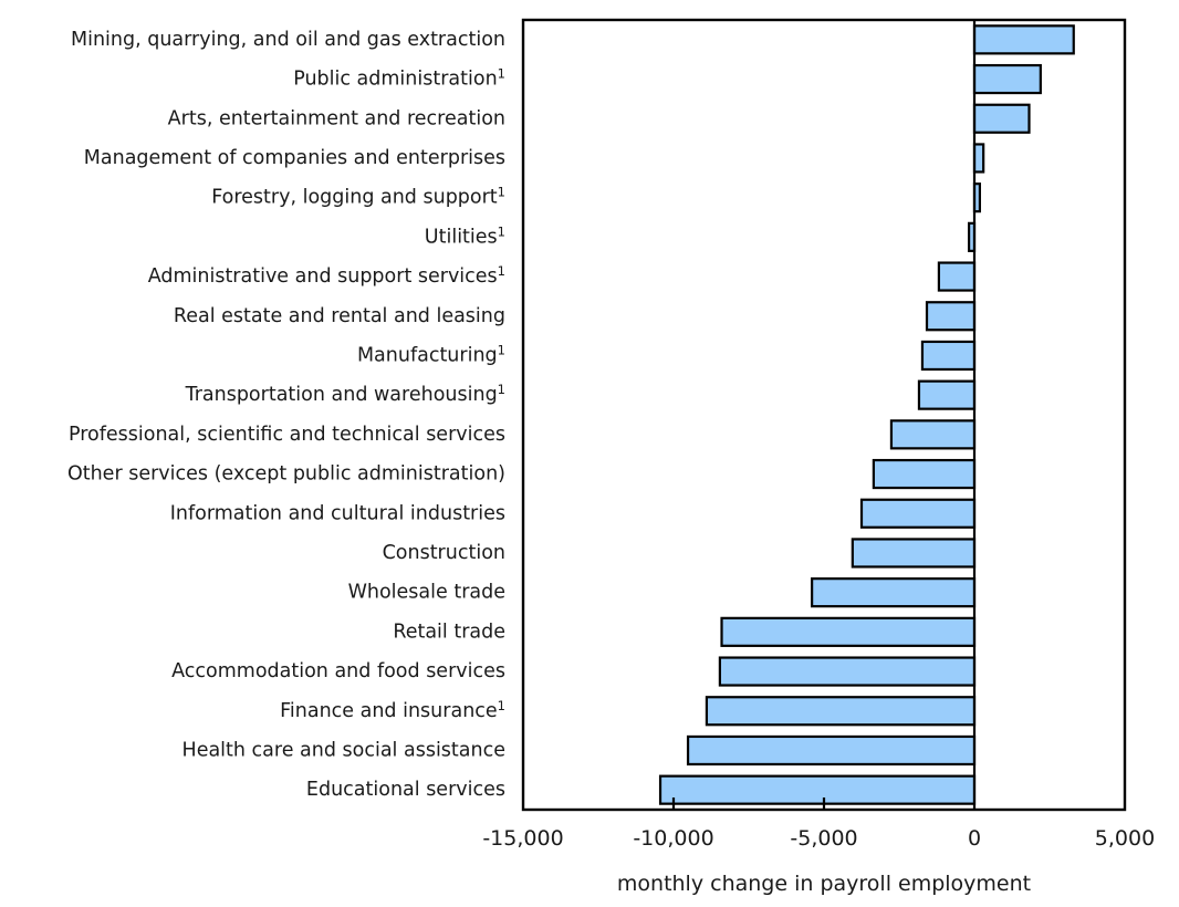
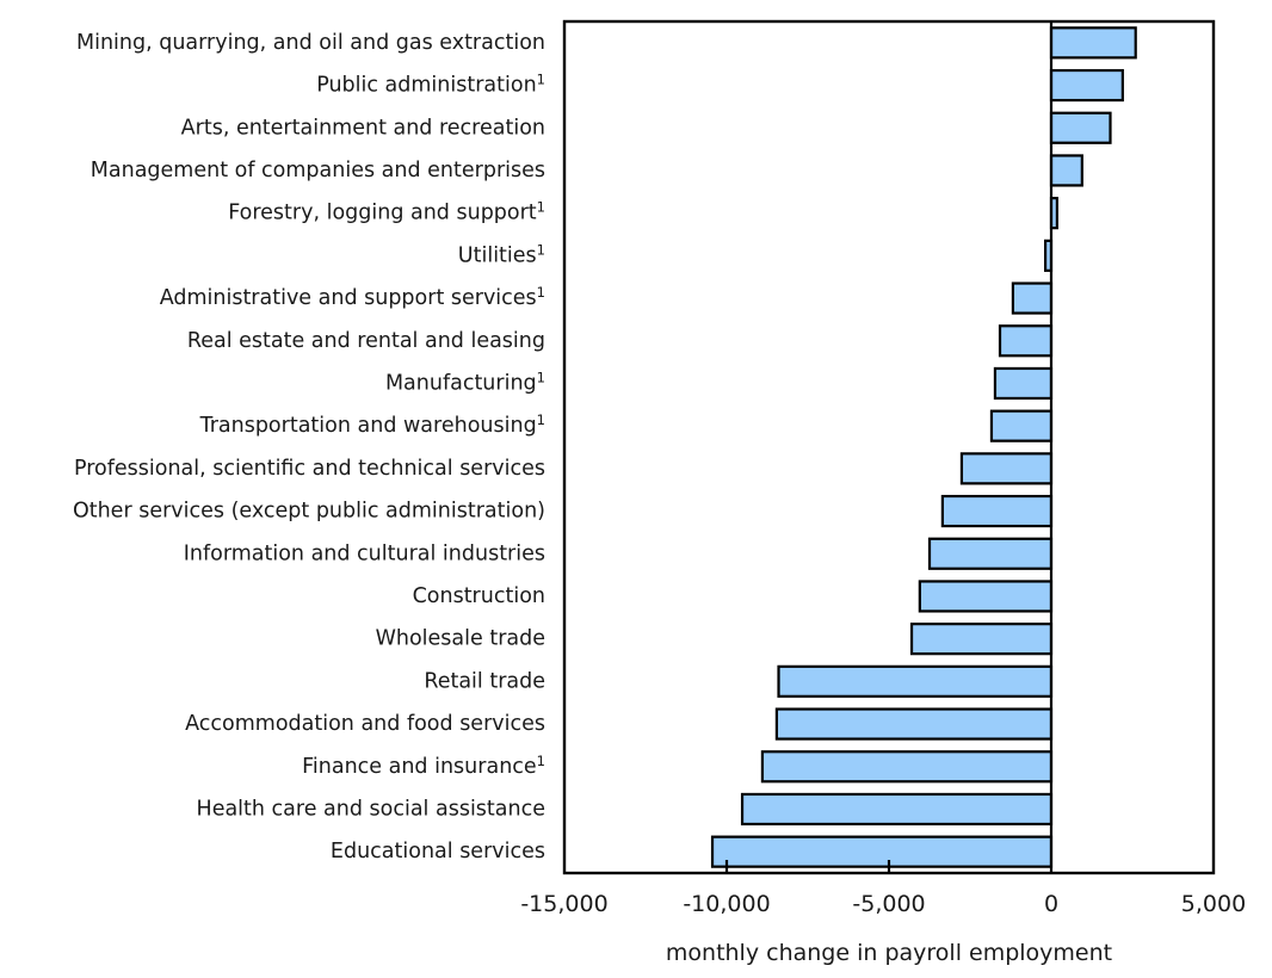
Mining, quarrying, and oil and gas extraction: 3300 -> 2600
Management of companies and enterprises: 300 -> 1000
Wholesale trade: -5400 -> -4300
